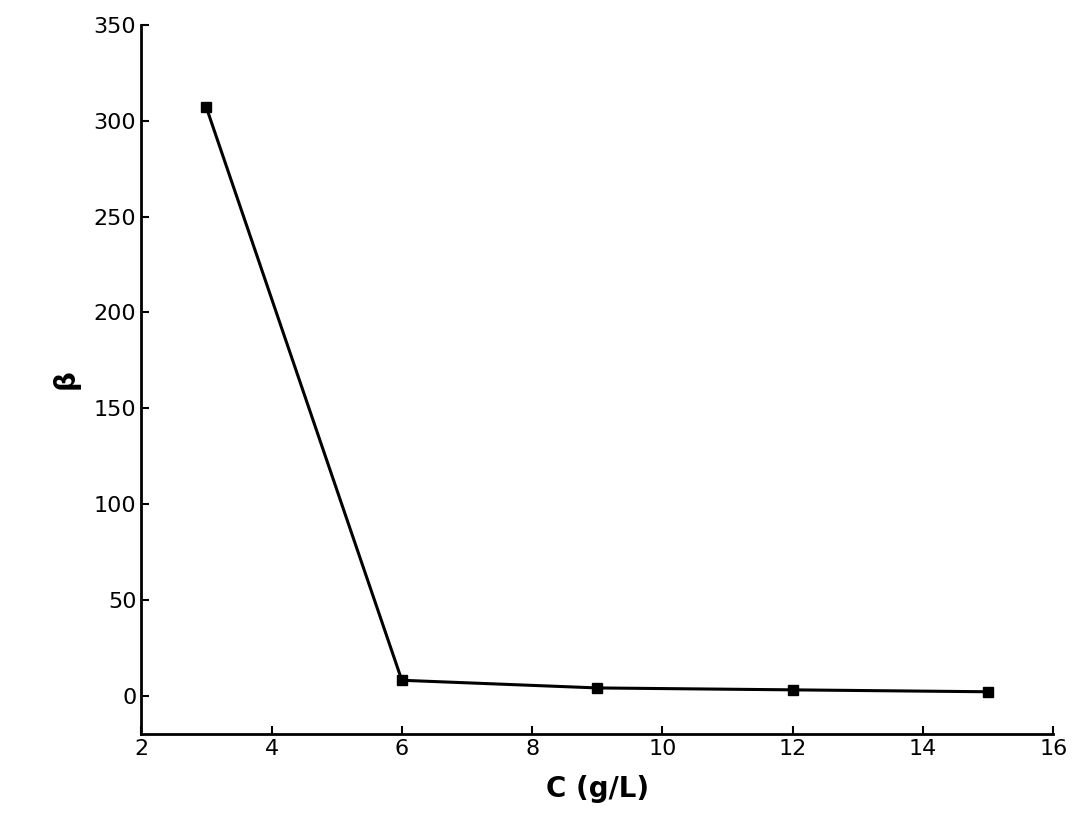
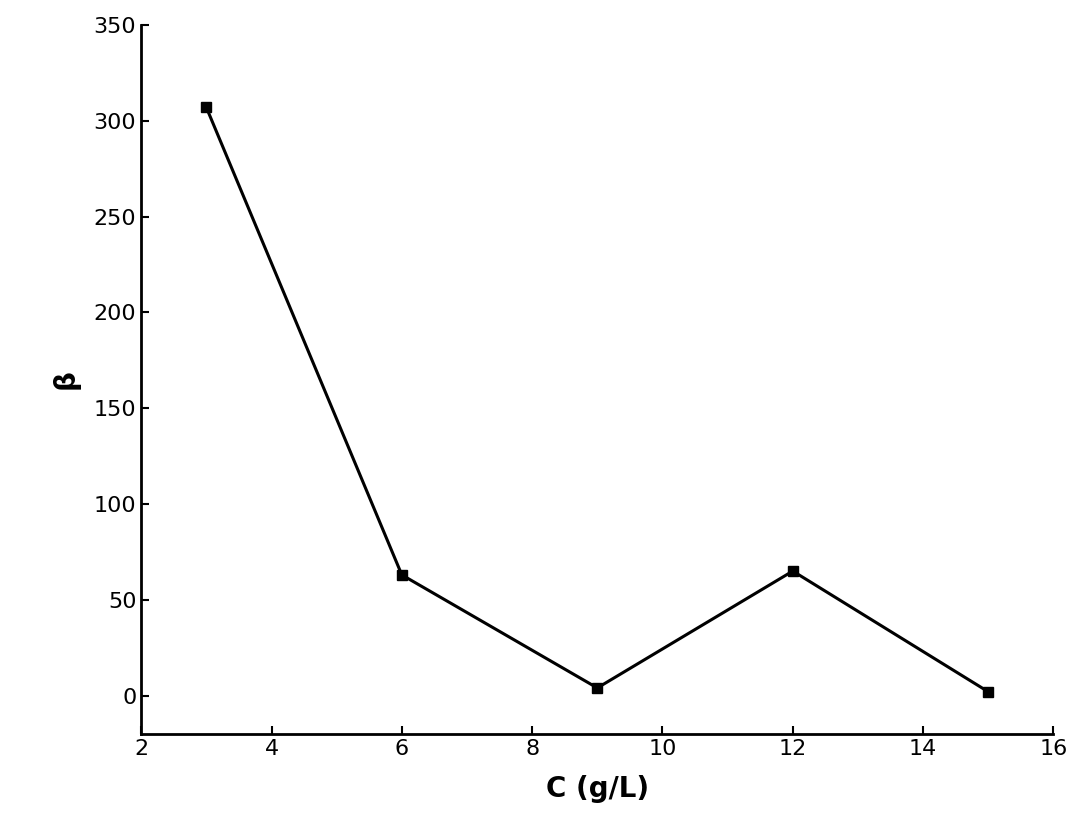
6: 8 -> 63
12: 3 -> 65
